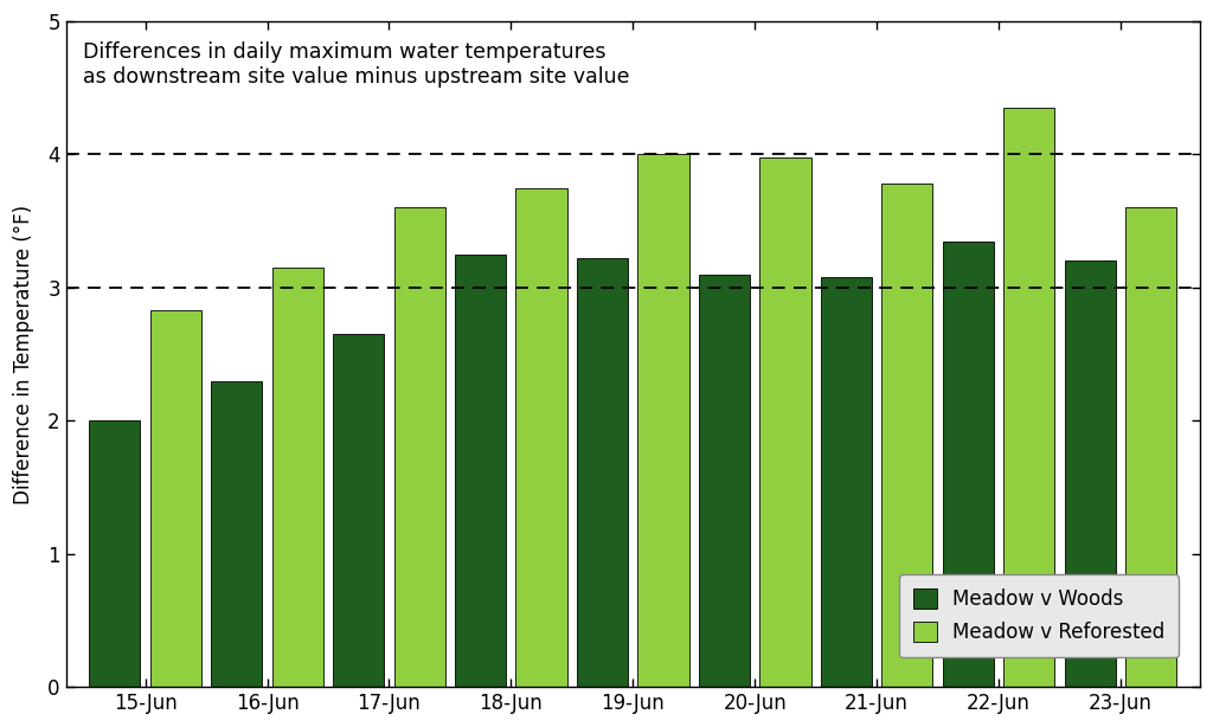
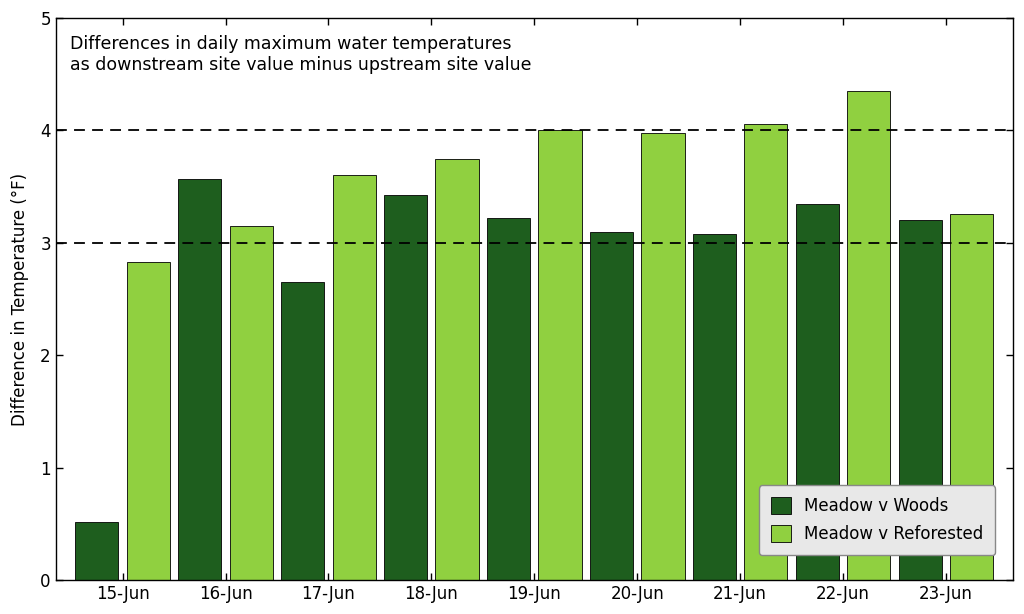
Meadow v Woods/15-Jun: 2.00 -> 0.52
Meadow v Woods/16-Jun: 2.30 -> 3.57
Meadow v Woods/18-Jun: 3.25 -> 3.43
Meadow v Reforested/21-Jun: 3.78 -> 4.06
Meadow v Reforested/23-Jun: 3.60 -> 3.26
